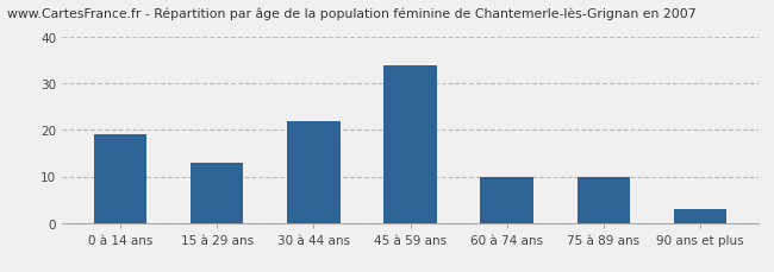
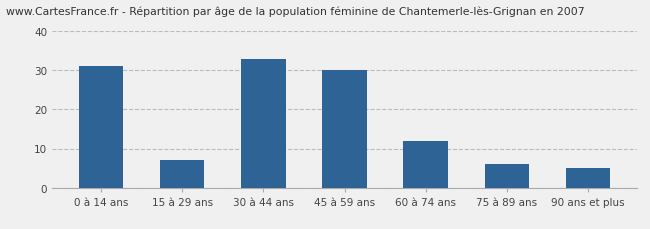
0 à 14 ans: 19 -> 31
15 à 29 ans: 13 -> 7
30 à 44 ans: 22 -> 33
45 à 59 ans: 34 -> 30
60 à 74 ans: 10 -> 12
75 à 89 ans: 10 -> 6
90 ans et plus: 3 -> 5
